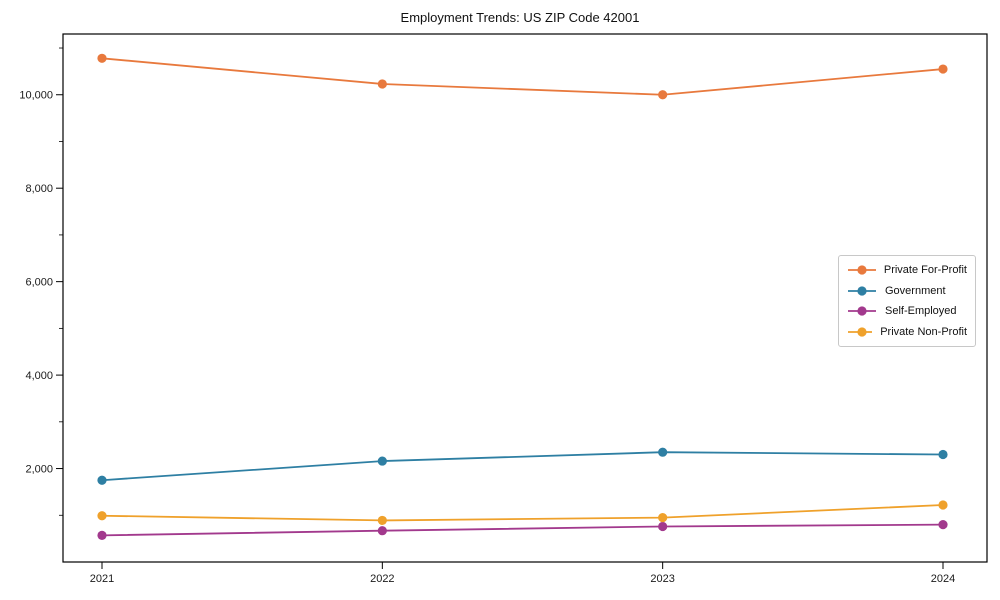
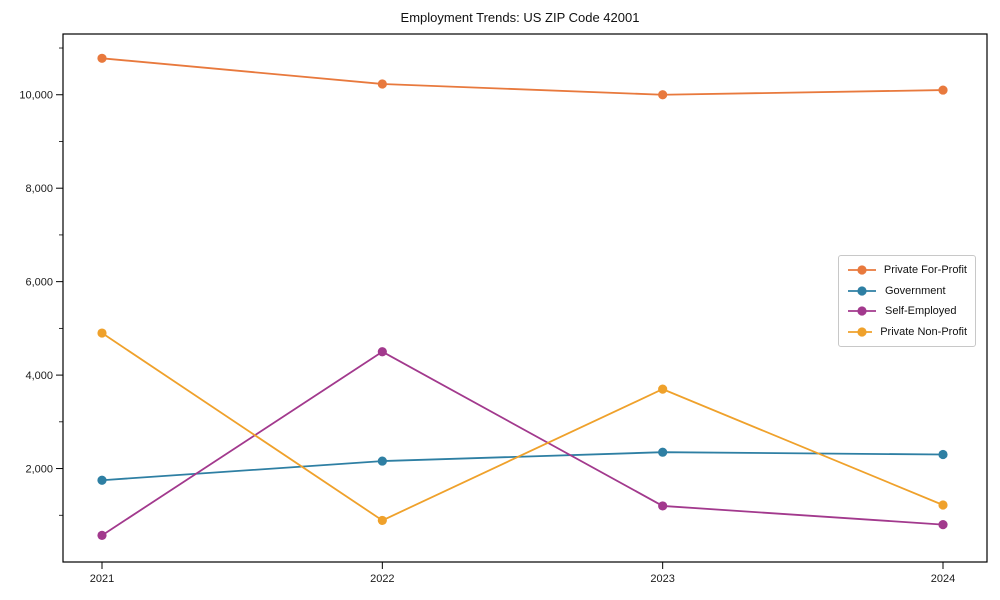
Private Non-Profit/2021: 1000 -> 4900
Self-Employed/2022: 700 -> 4500
Self-Employed/2023: 800 -> 1200
Private Non-Profit/2023: 1000 -> 3700
Private For-Profit/2024: 10600 -> 10100
